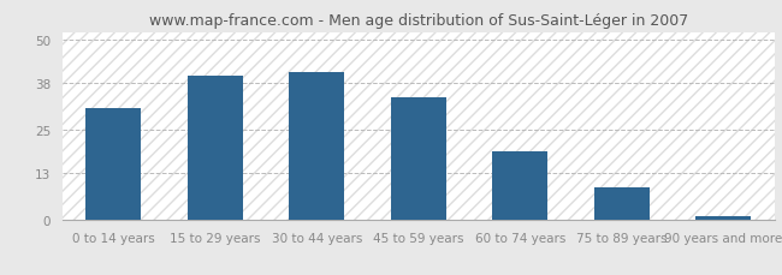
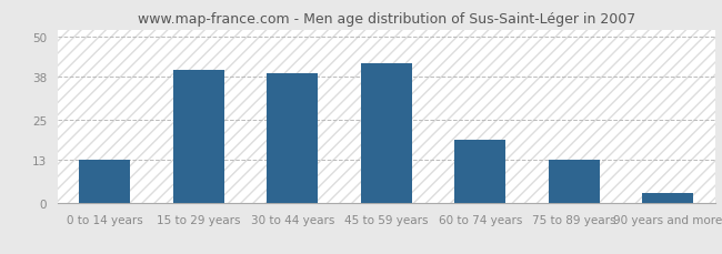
0 to 14 years: 31 -> 13
30 to 44 years: 41 -> 39
45 to 59 years: 34 -> 42
75 to 89 years: 9 -> 13
90 years and more: 1 -> 3
